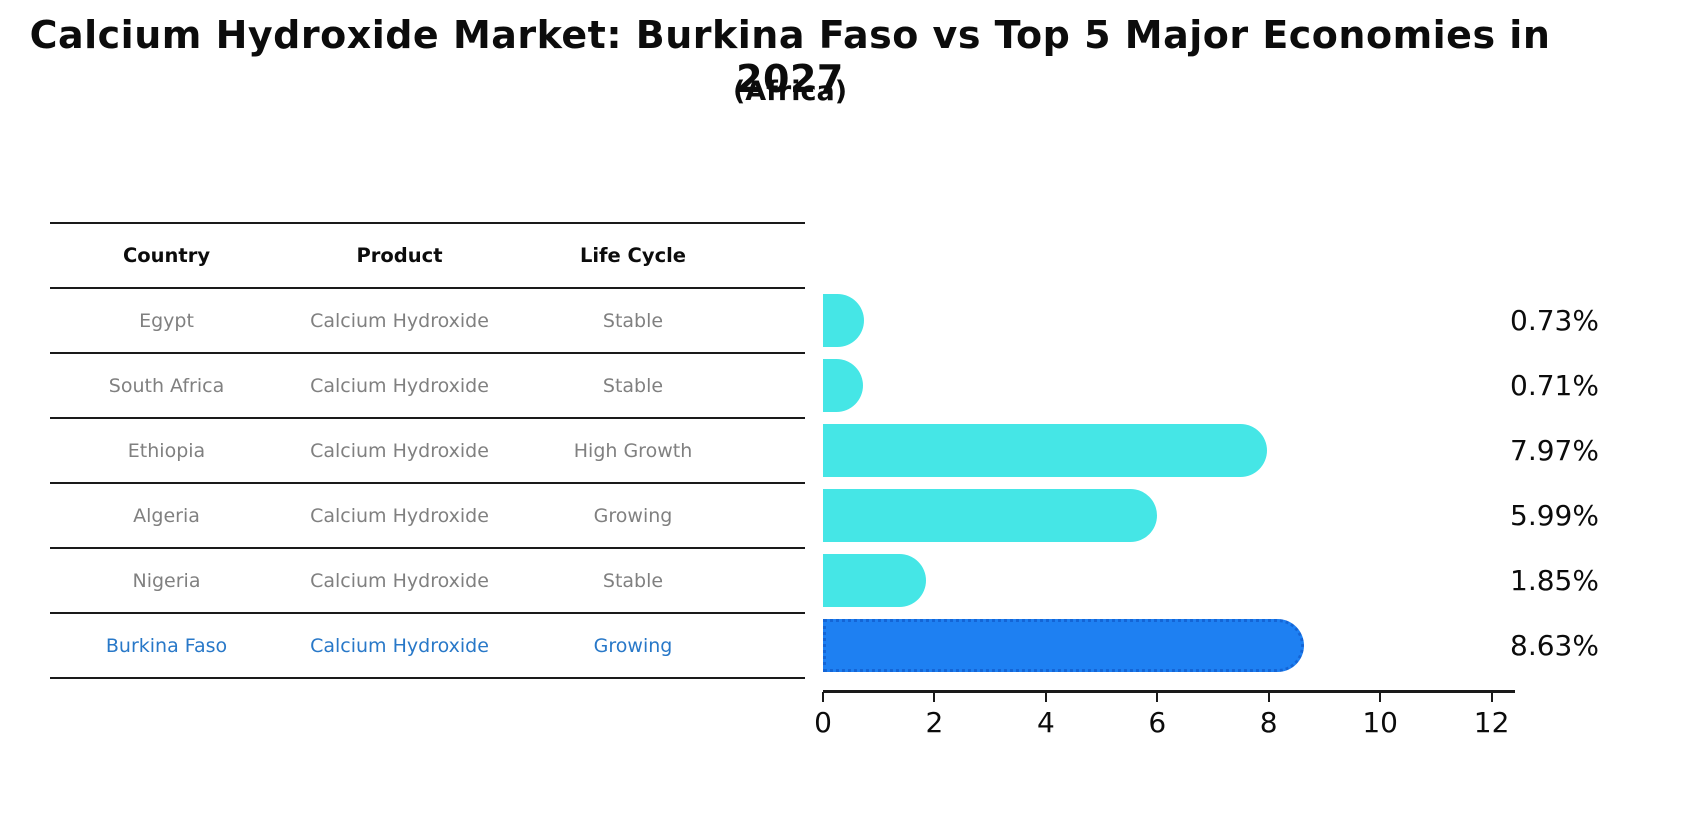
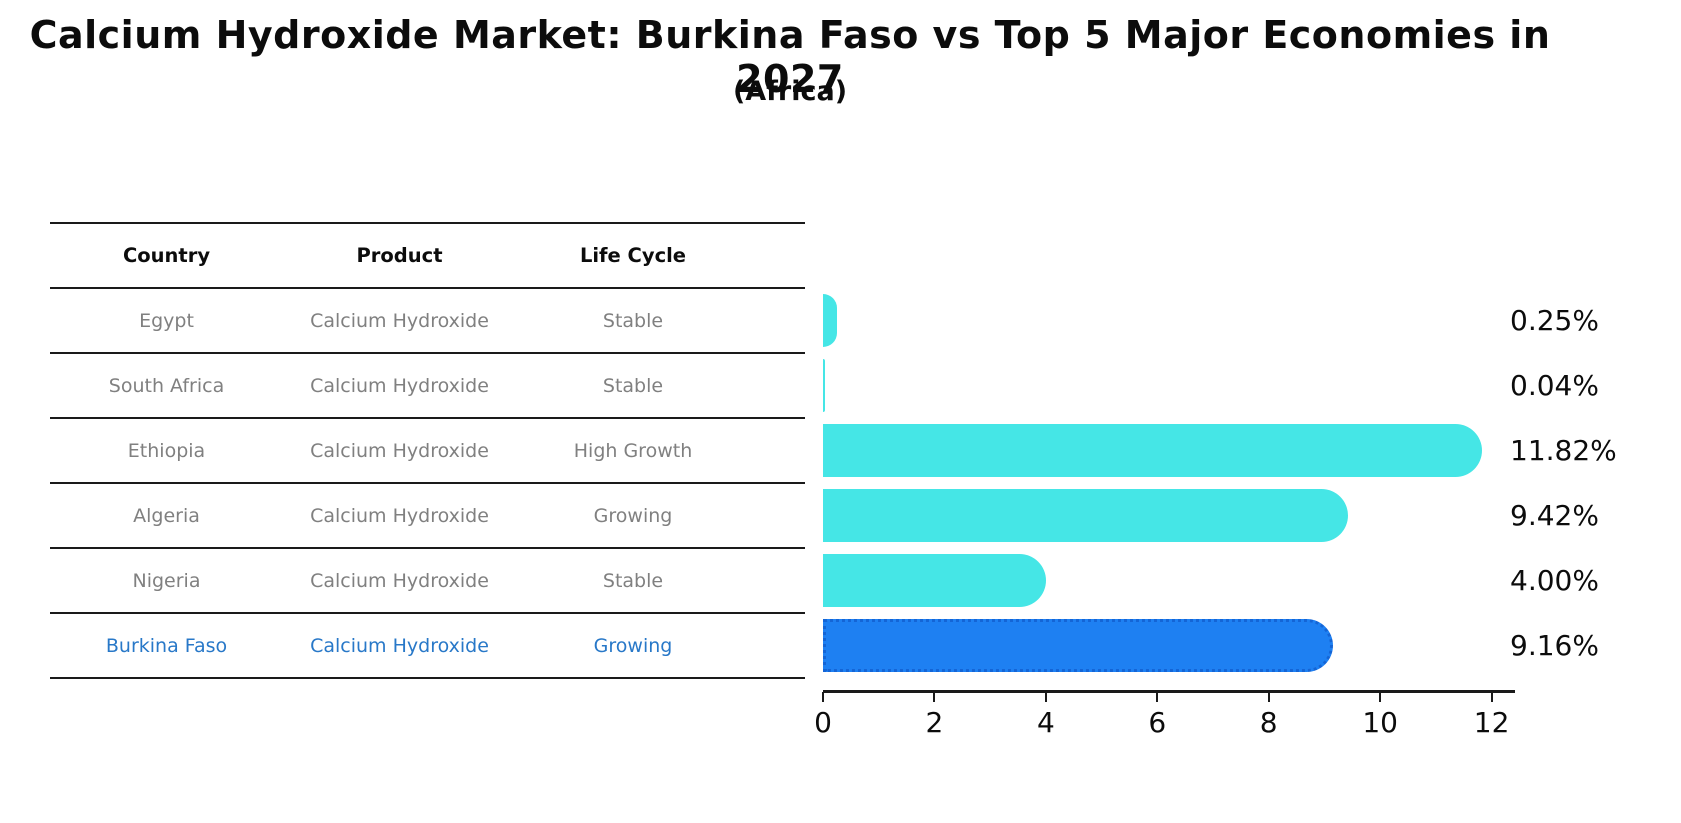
Egypt: 0.73% -> 0.25%
South Africa: 0.71% -> 0.04%
Ethiopia: 7.97% -> 11.82%
Algeria: 5.99% -> 9.42%
Nigeria: 1.85% -> 4.00%
Burkina Faso: 8.63% -> 9.16%
